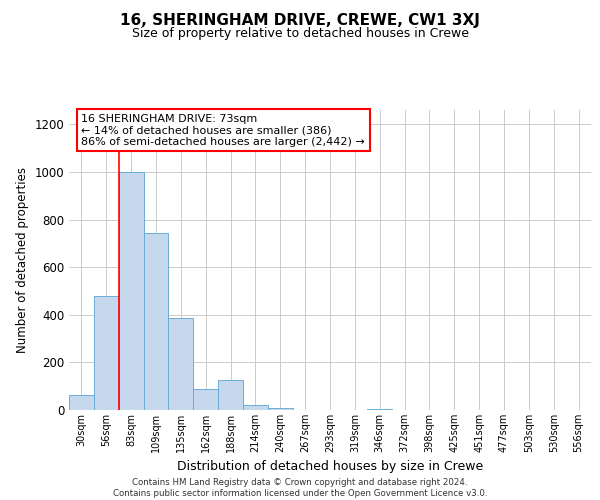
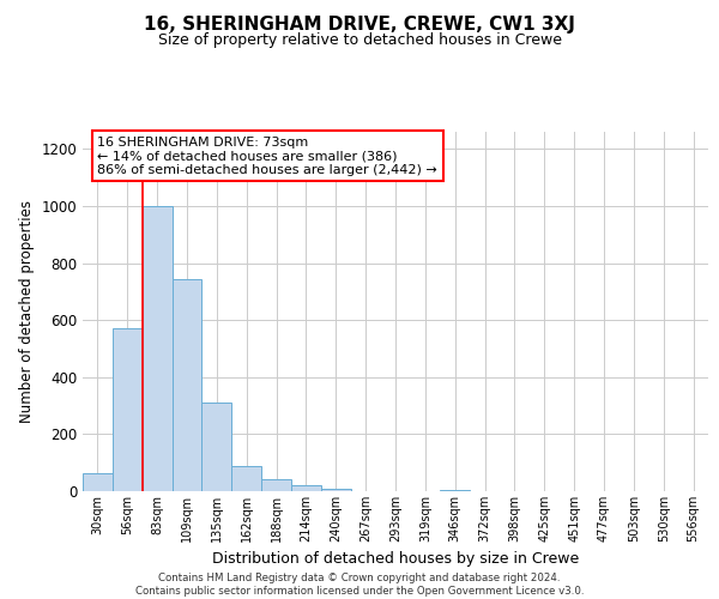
56sqm: 480 -> 570
135sqm: 385 -> 310
188sqm: 125 -> 40
